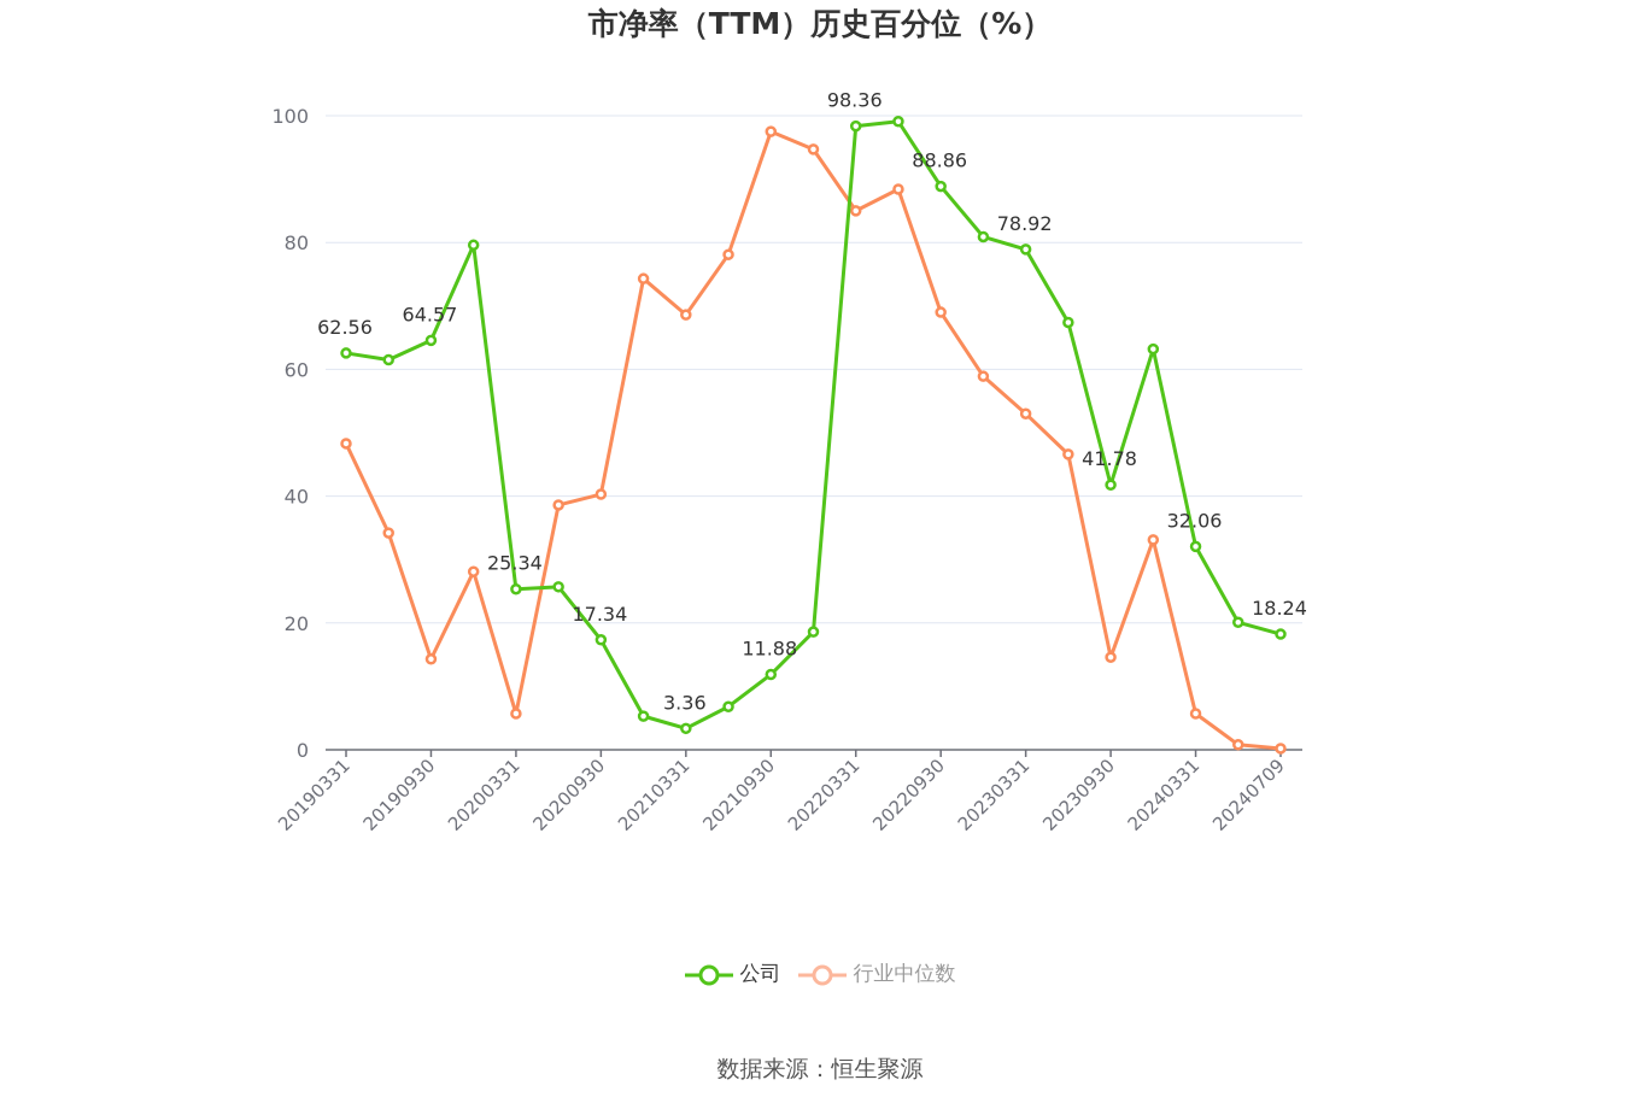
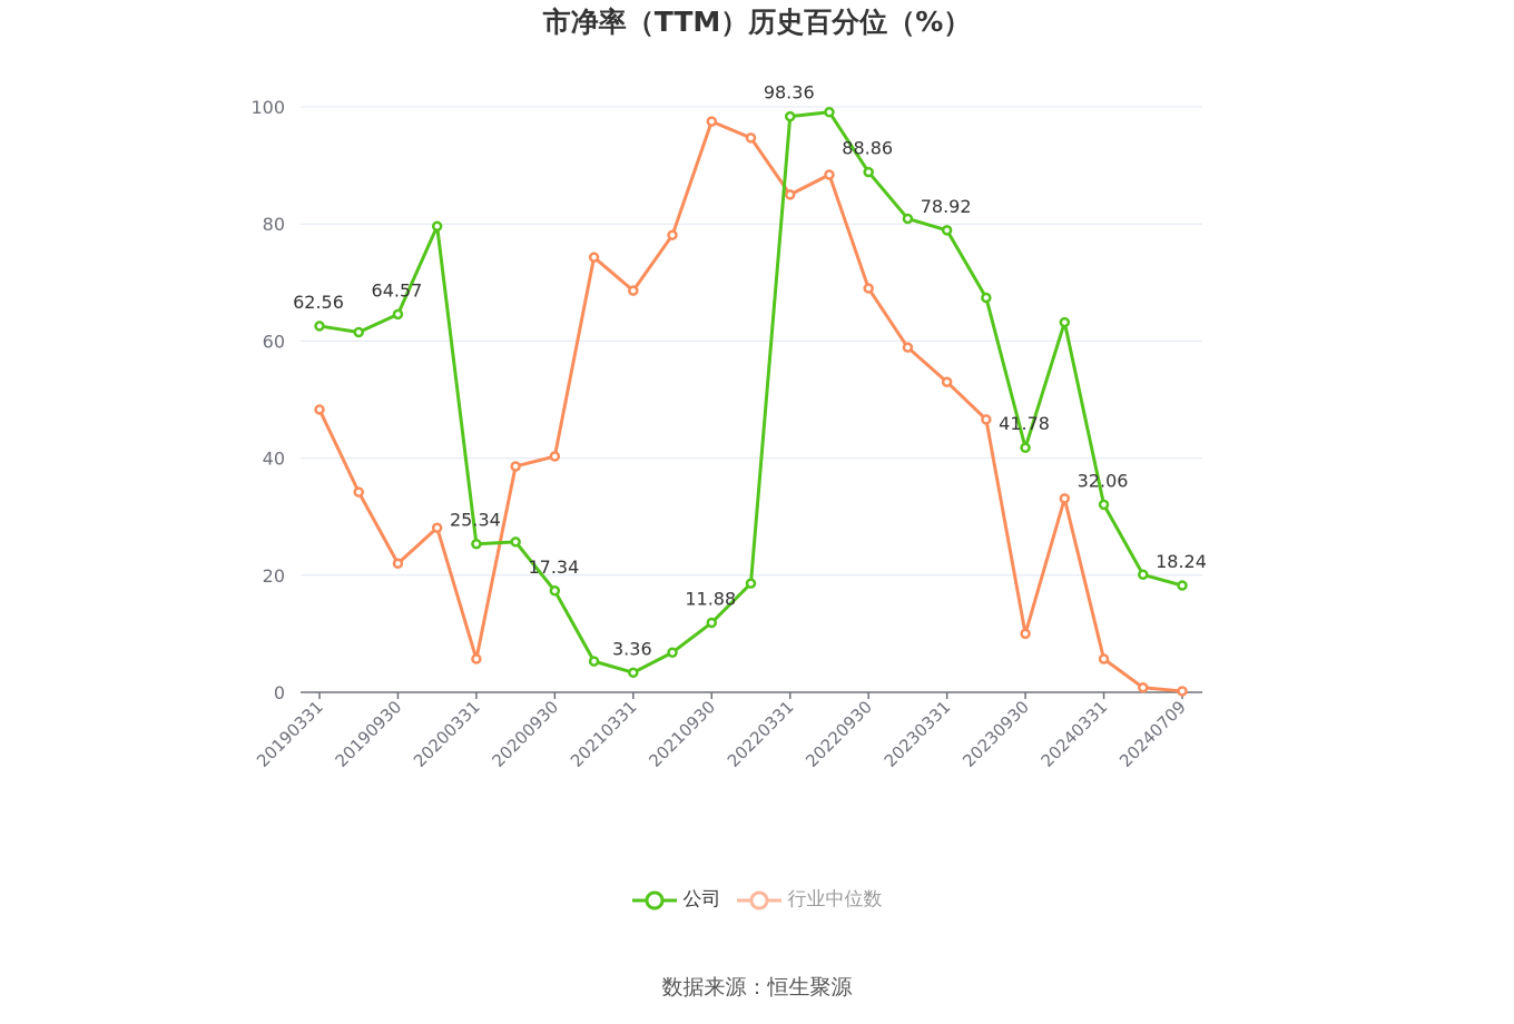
行业中位数/20190930: 14 -> 22
行业中位数/20230930: 15 -> 10
